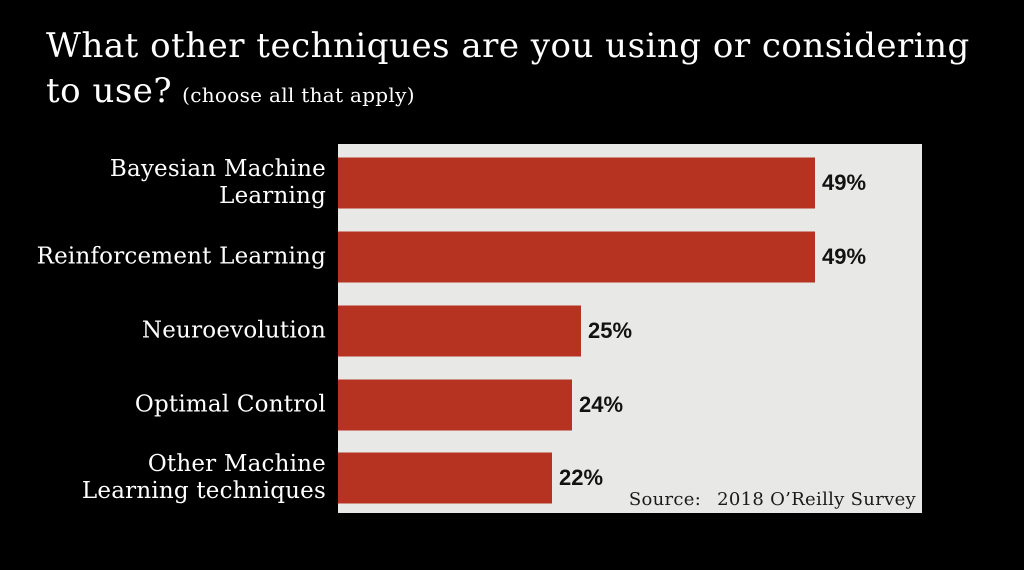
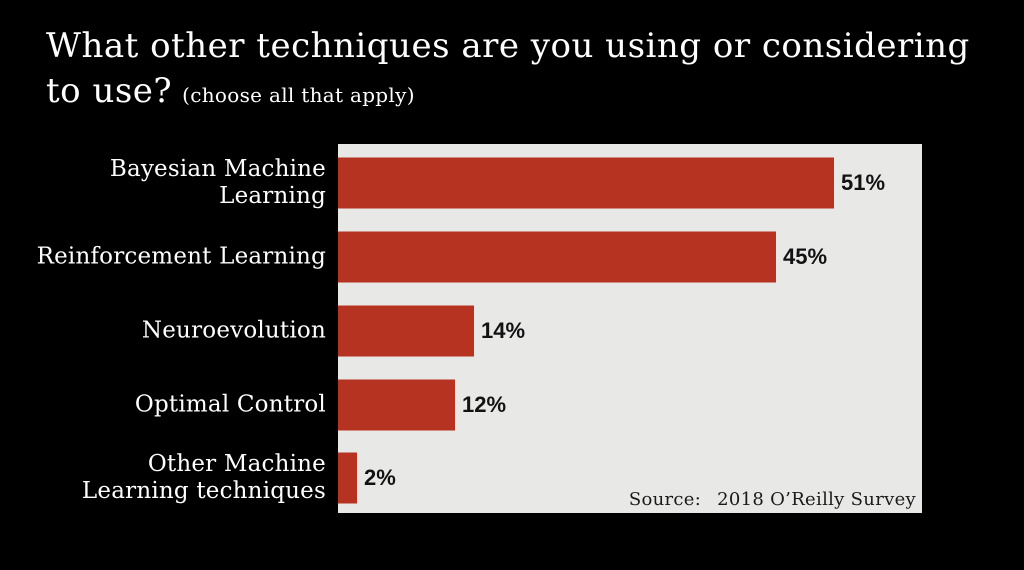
Bayesian Machine Learning: 49% -> 51%
Reinforcement Learning: 49% -> 45%
Neuroevolution: 25% -> 14%
Optimal Control: 24% -> 12%
Other Machine Learning techniques: 22% -> 2%
